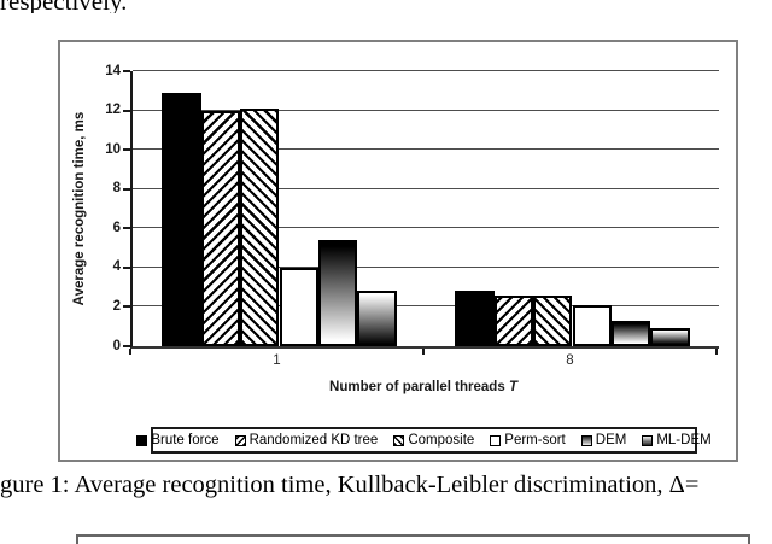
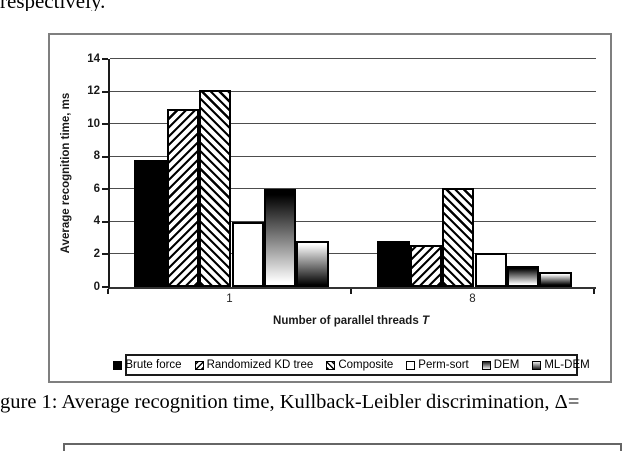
Brute force/1: 12.9 -> 7.8
Randomized KD tree/1: 12.0 -> 10.9
DEM/1: 5.4 -> 6.0
Composite/8: 2.6 -> 6.1
